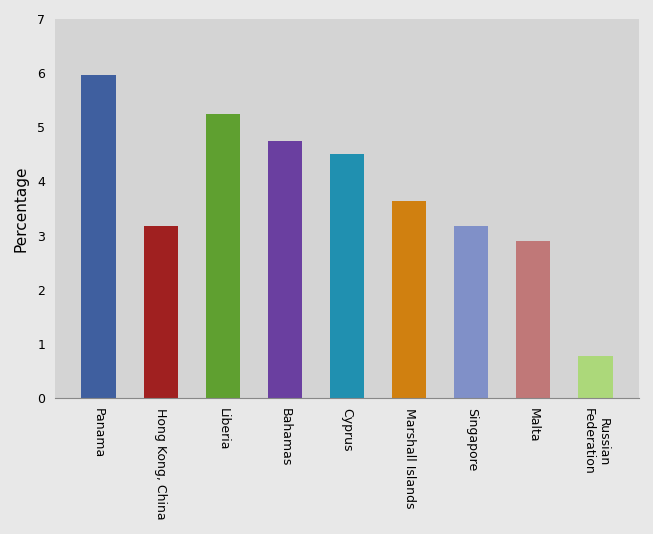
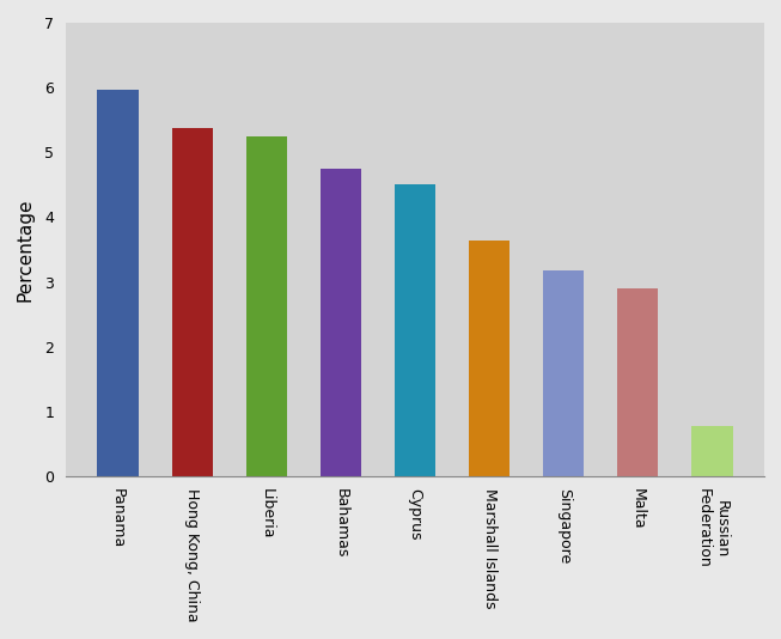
Hong Kong, China: 3.18 -> 5.37
